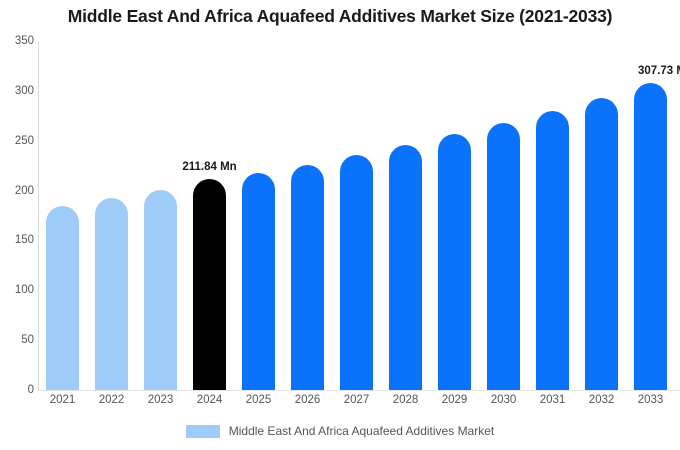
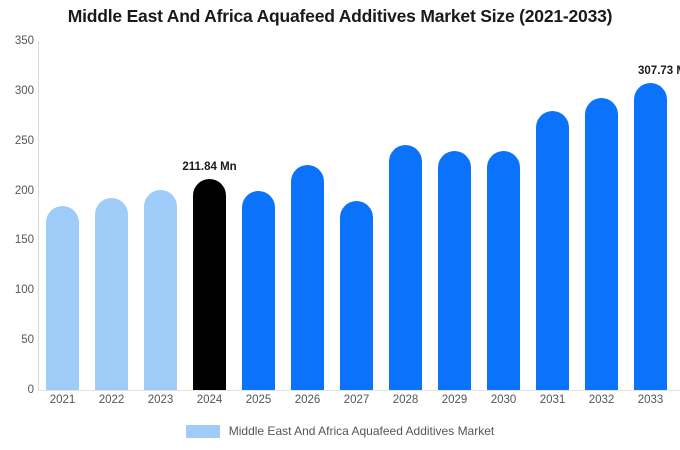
2025: 220 -> 200
2027: 240 -> 190
2029: 260 -> 240
2030: 270 -> 240
